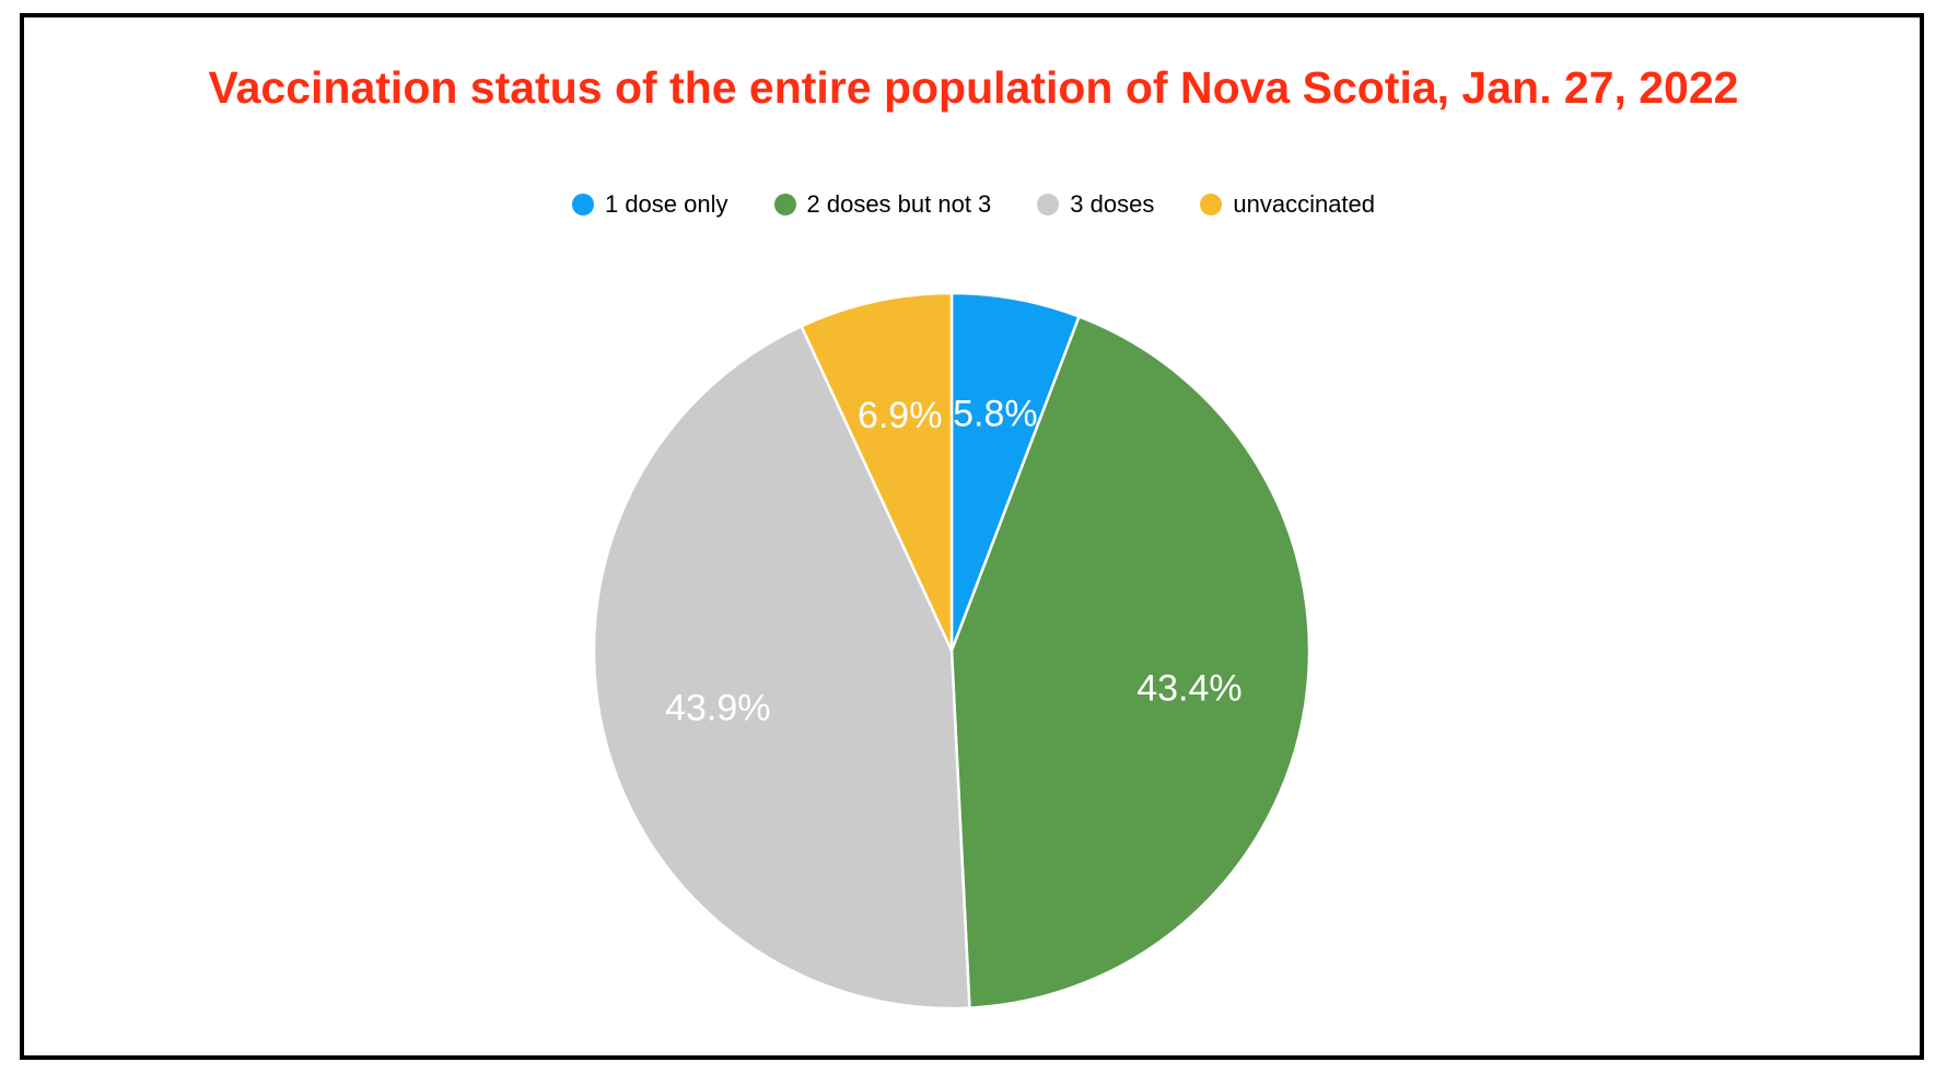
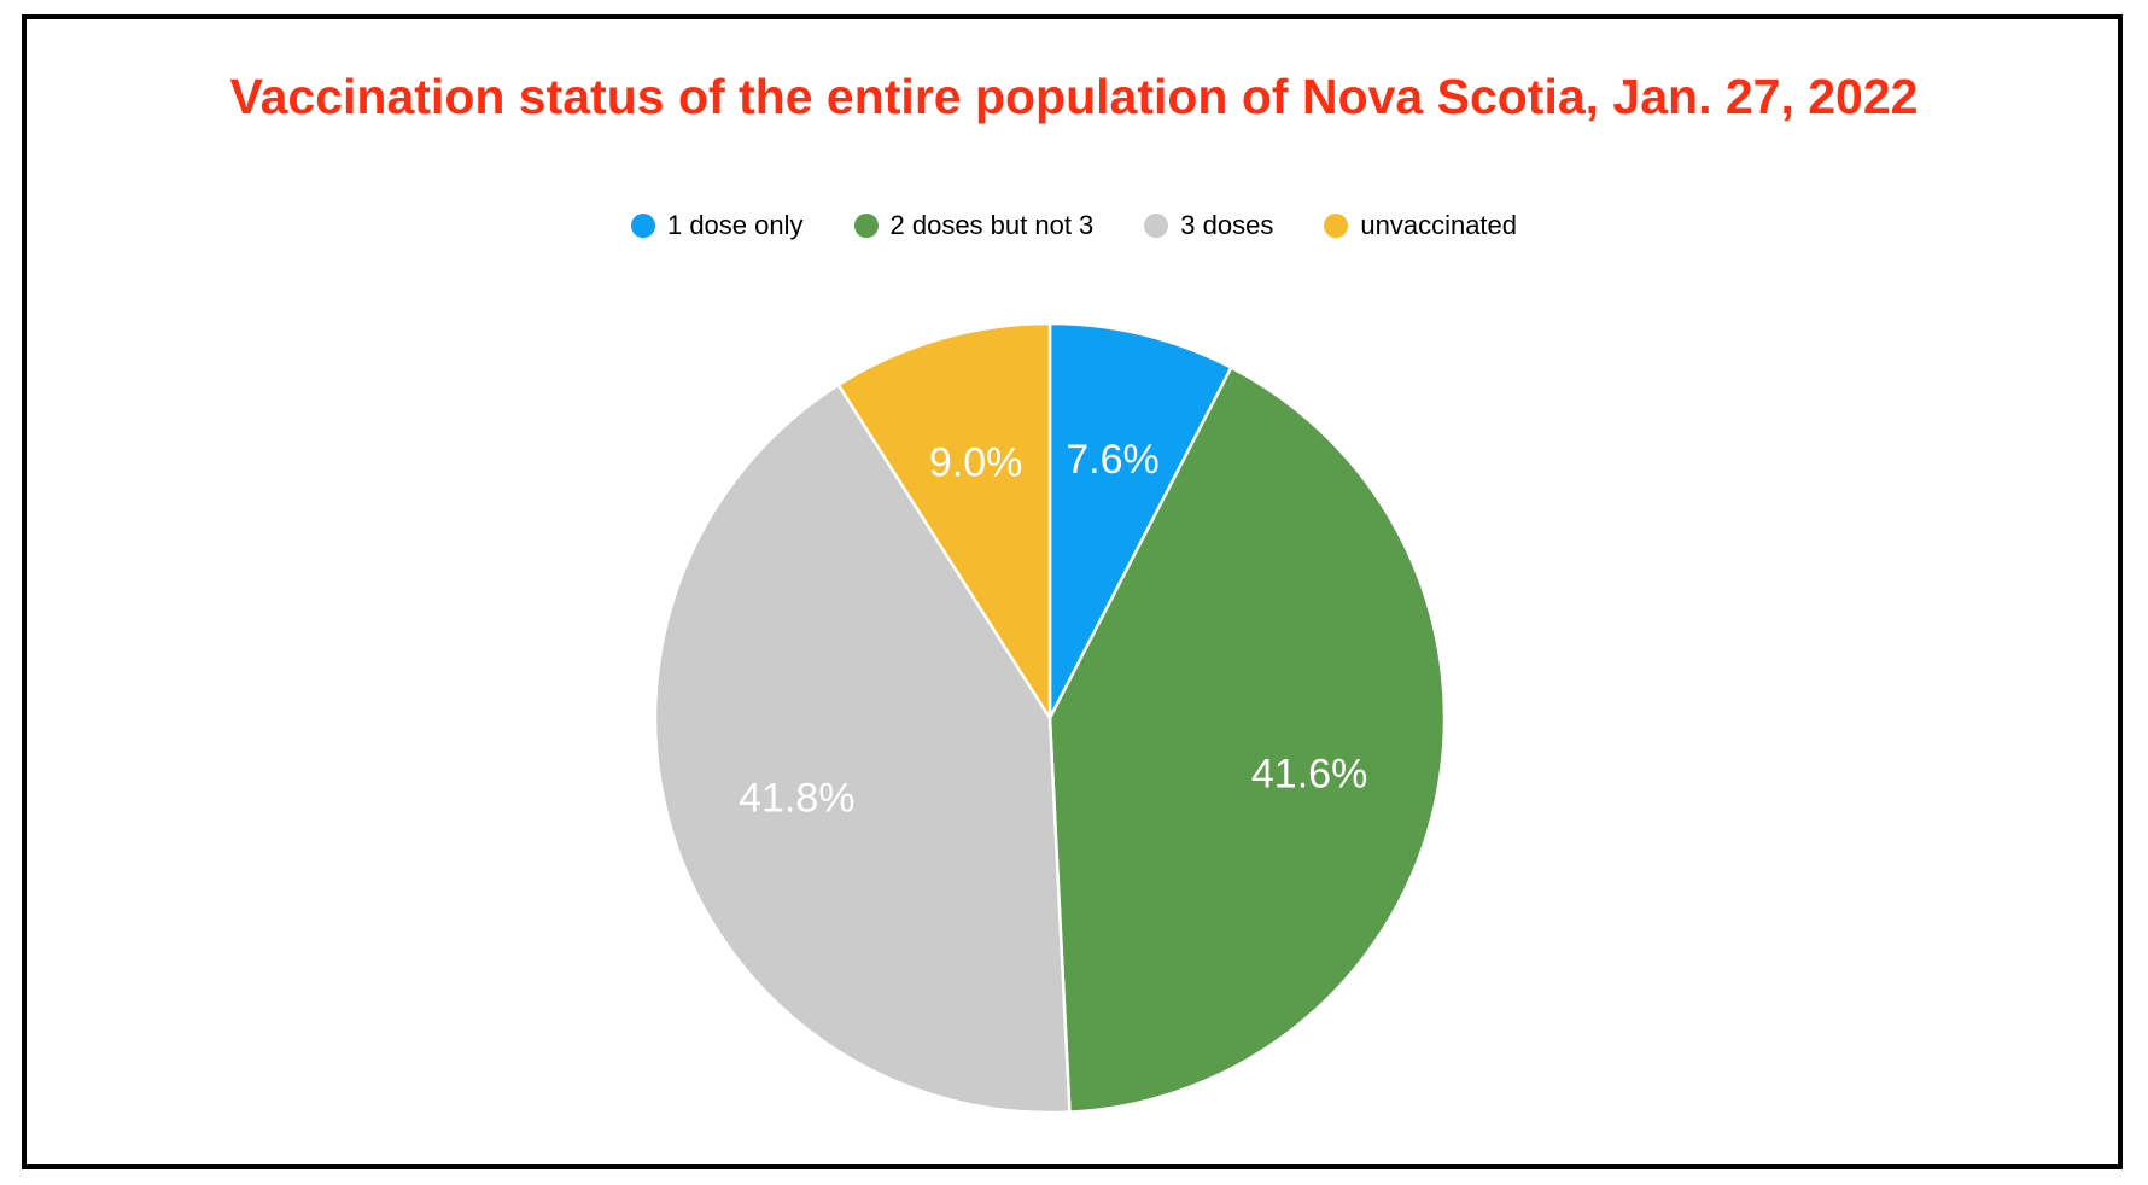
1 dose only: 5.8% -> 7.6%
2 doses but not 3: 43.4% -> 41.6%
3 doses: 43.9% -> 41.8%
unvaccinated: 6.9% -> 9.0%
